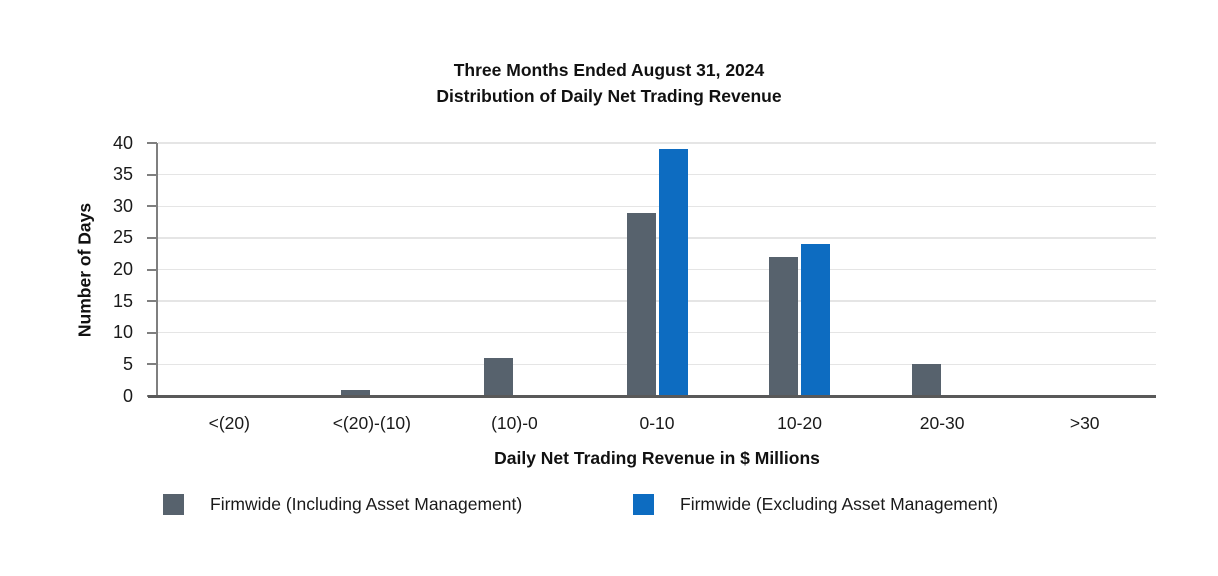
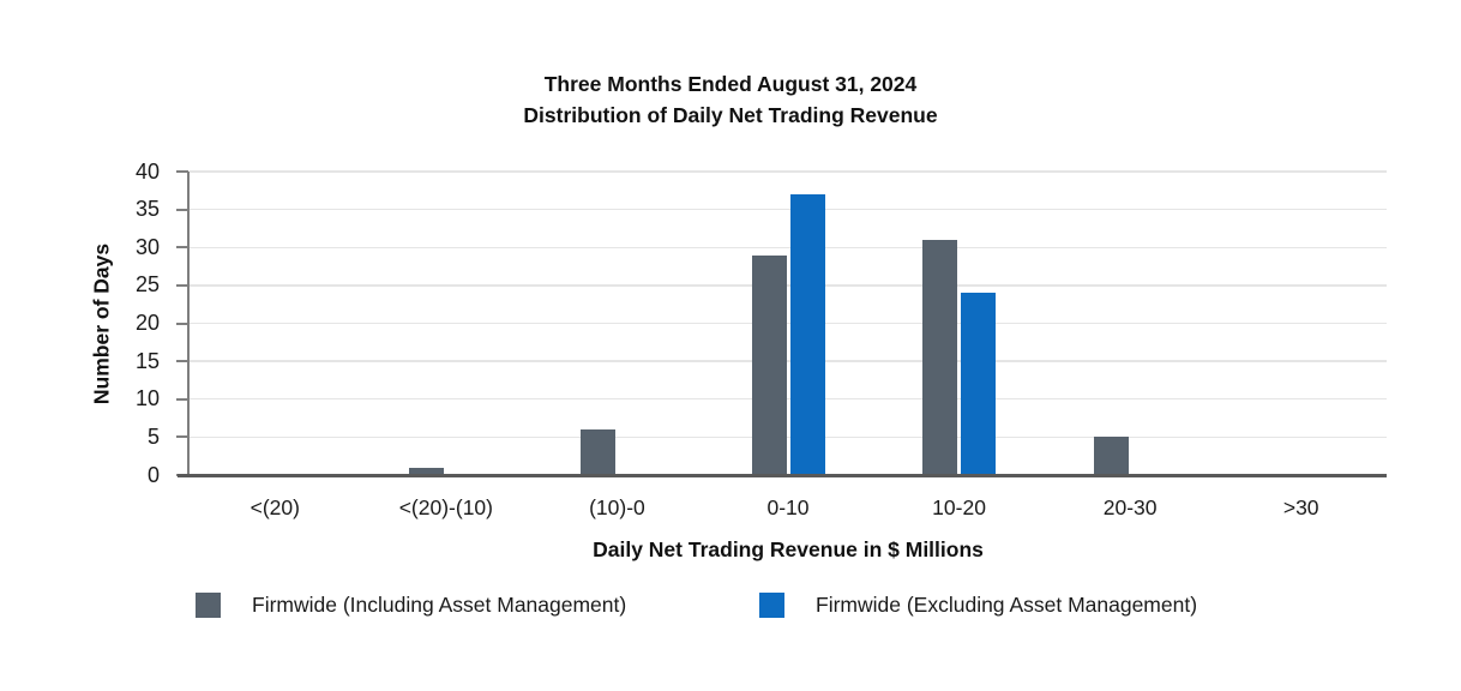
Firmwide (Excluding Asset Management)/0-10: 39 -> 37
Firmwide (Including Asset Management)/10-20: 22 -> 31
